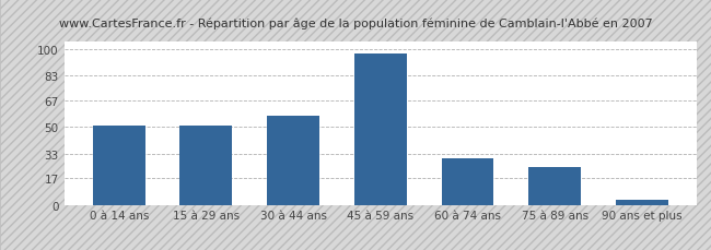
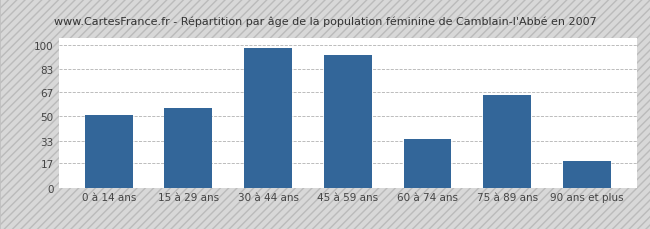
15 à 29 ans: 51 -> 56
30 à 44 ans: 57 -> 98
45 à 59 ans: 97 -> 93
60 à 74 ans: 30 -> 34
75 à 89 ans: 24 -> 65
90 ans et plus: 3 -> 19
